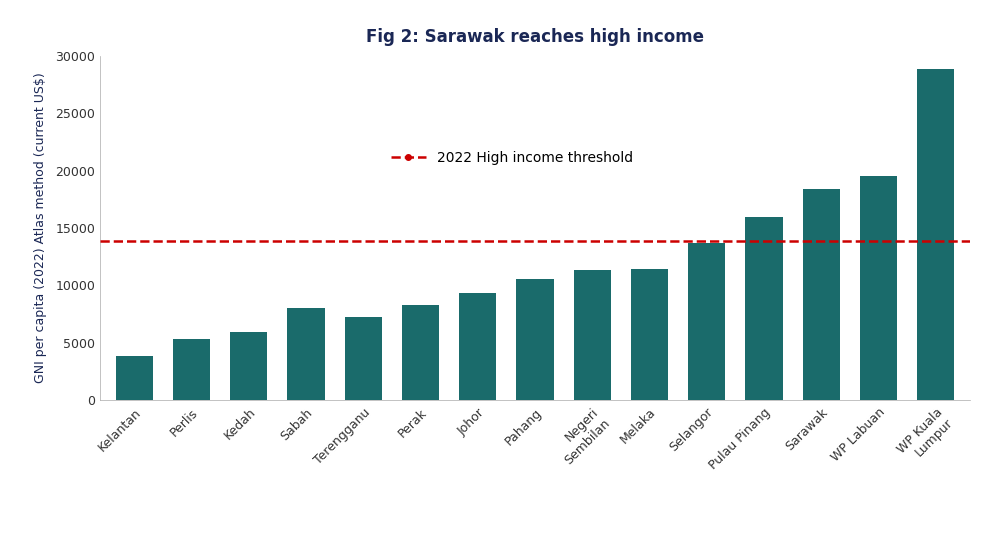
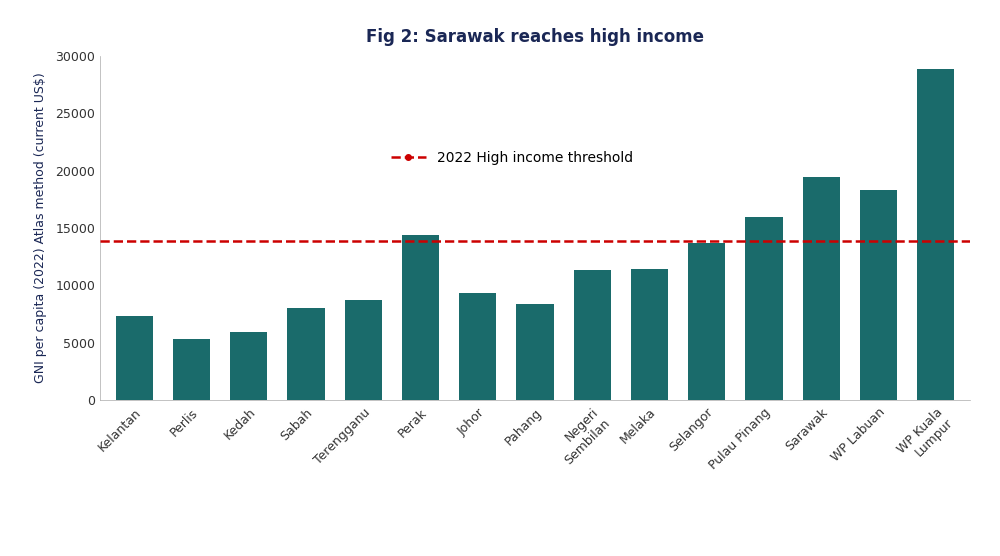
Kelantan: 3900 -> 7300
Terengganu: 7200 -> 8700
Perak: 8300 -> 14400
Pahang: 10600 -> 8400
Sarawak: 18400 -> 19400
WP Labuan: 19500 -> 18300
